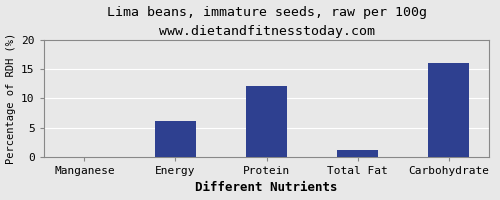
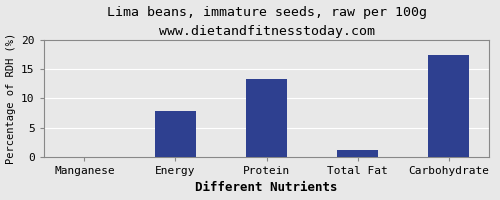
Energy: 6.2 -> 7.8
Protein: 12.1 -> 13.4
Carbohydrate: 16.1 -> 17.4
